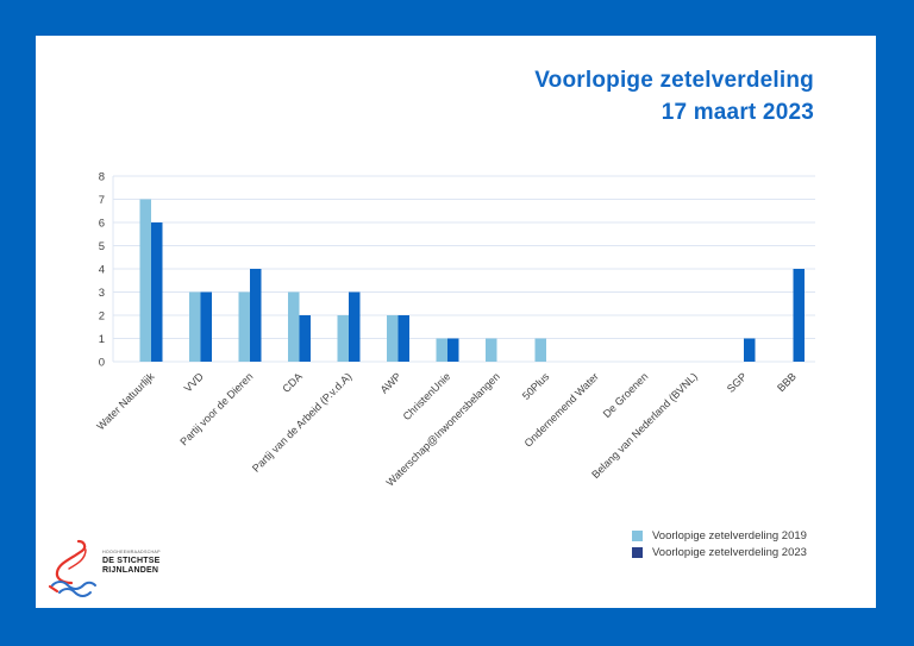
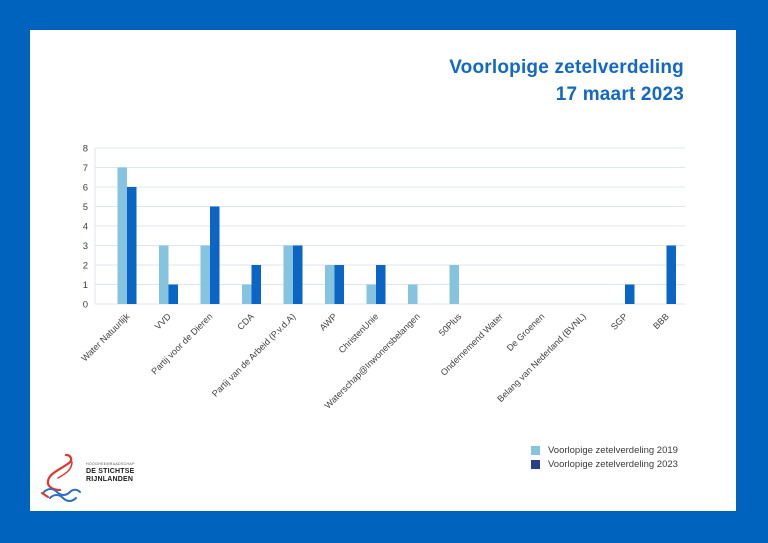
Voorlopige zetelverdeling 2023/VVD: 3 -> 1
Voorlopige zetelverdeling 2023/Partij voor de Dieren: 4 -> 5
Voorlopige zetelverdeling 2019/CDA: 3 -> 1
Voorlopige zetelverdeling 2019/Partij van de Arbeid (P.v.d.A): 2 -> 3
Voorlopige zetelverdeling 2023/ChristenUnie: 1 -> 2
Voorlopige zetelverdeling 2019/50Plus: 1 -> 2
Voorlopige zetelverdeling 2023/BBB: 4 -> 3
